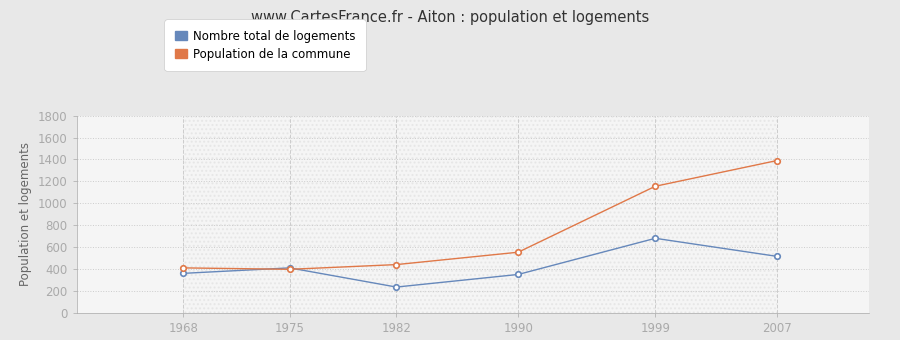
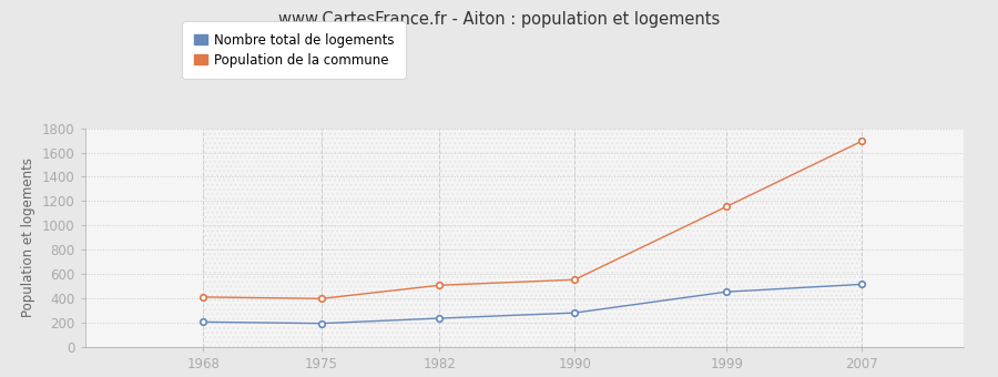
Nombre total de logements/1968: 360 -> 200
Nombre total de logements/1975: 410 -> 190
Population de la commune/1982: 440 -> 510
Nombre total de logements/1990: 350 -> 280
Nombre total de logements/1999: 680 -> 450
Population de la commune/2007: 1390 -> 1690
